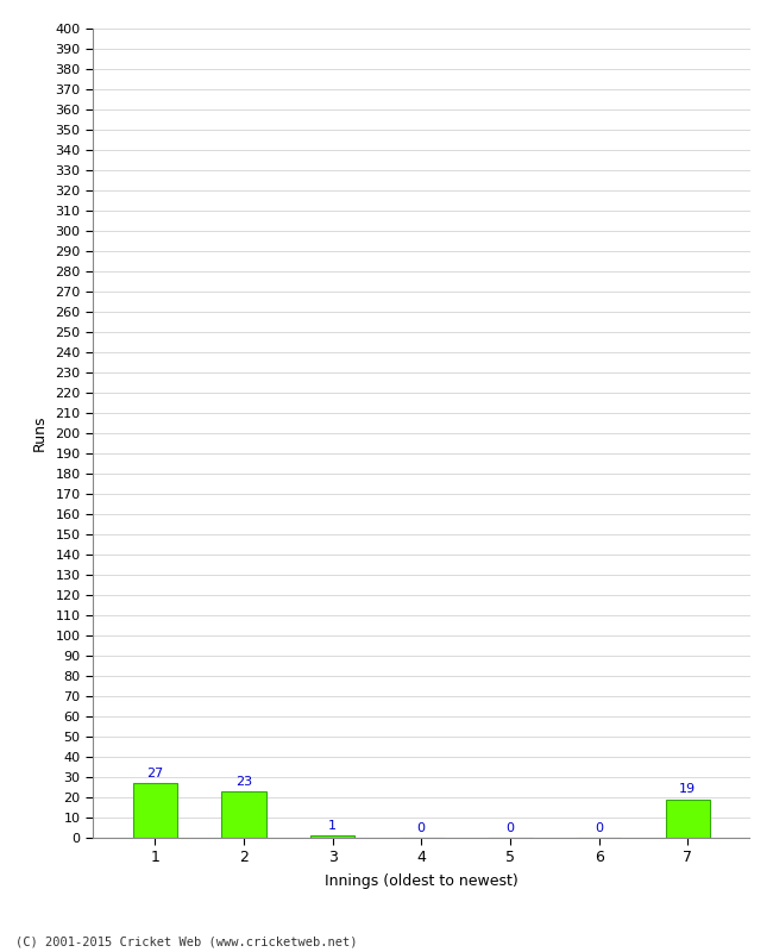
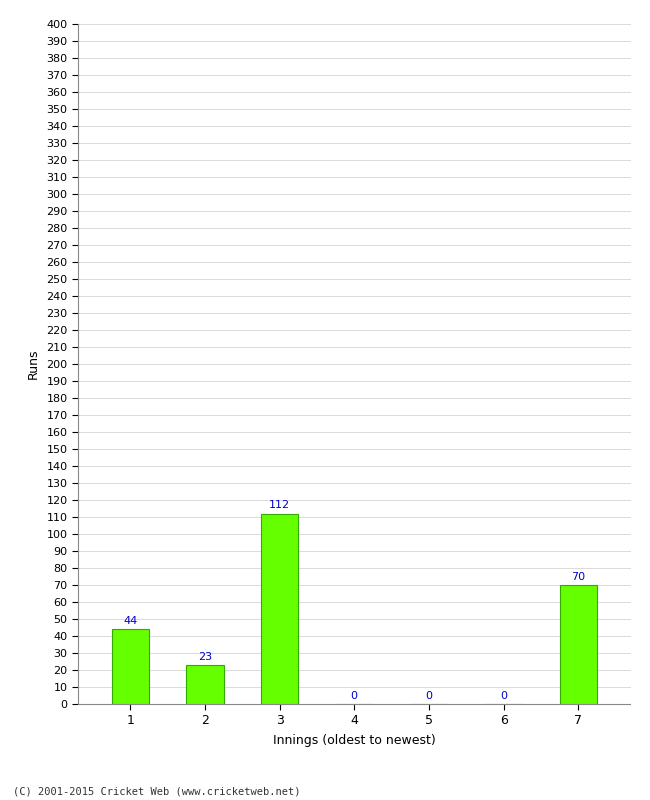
1: 27 -> 44
3: 1 -> 112
7: 19 -> 70
